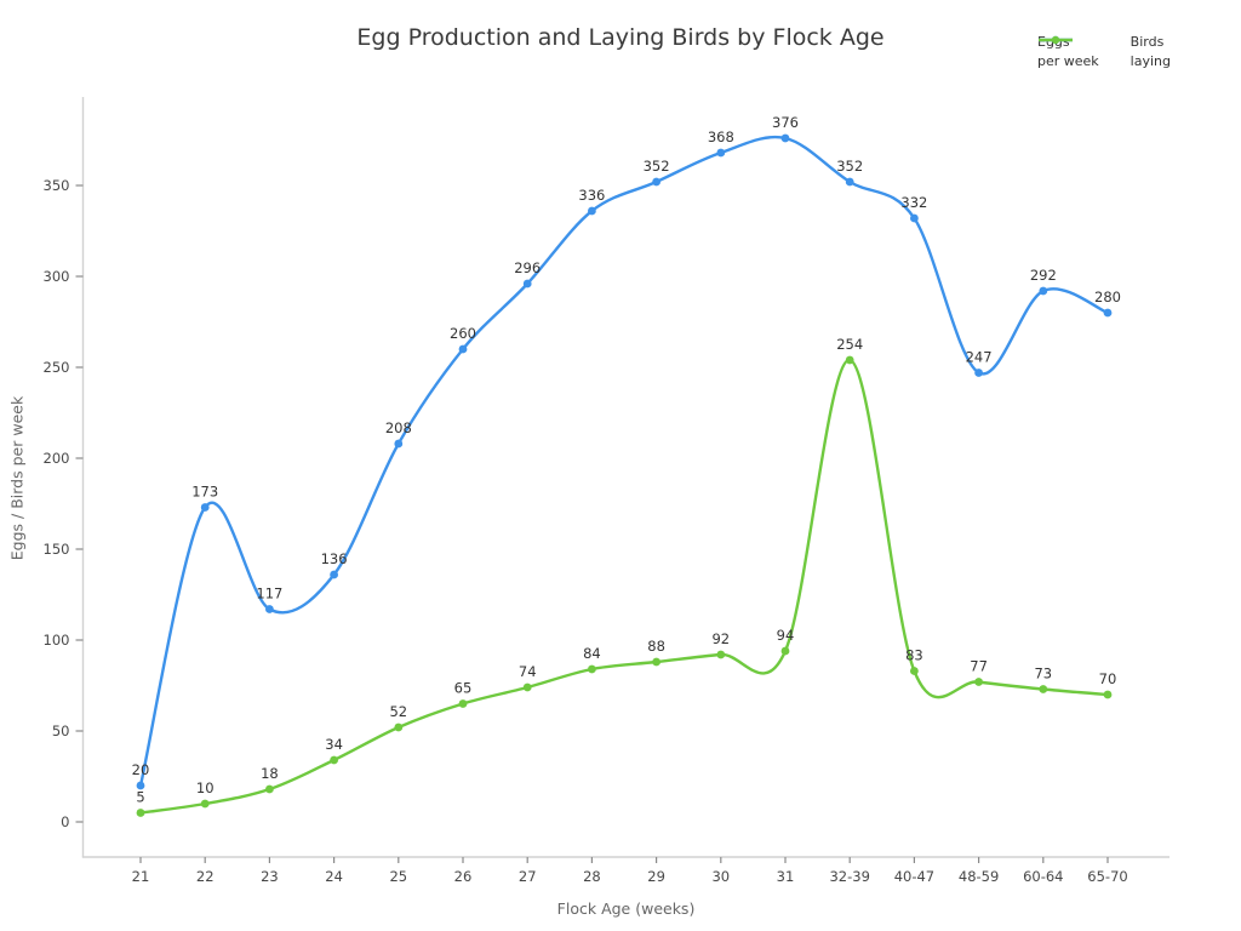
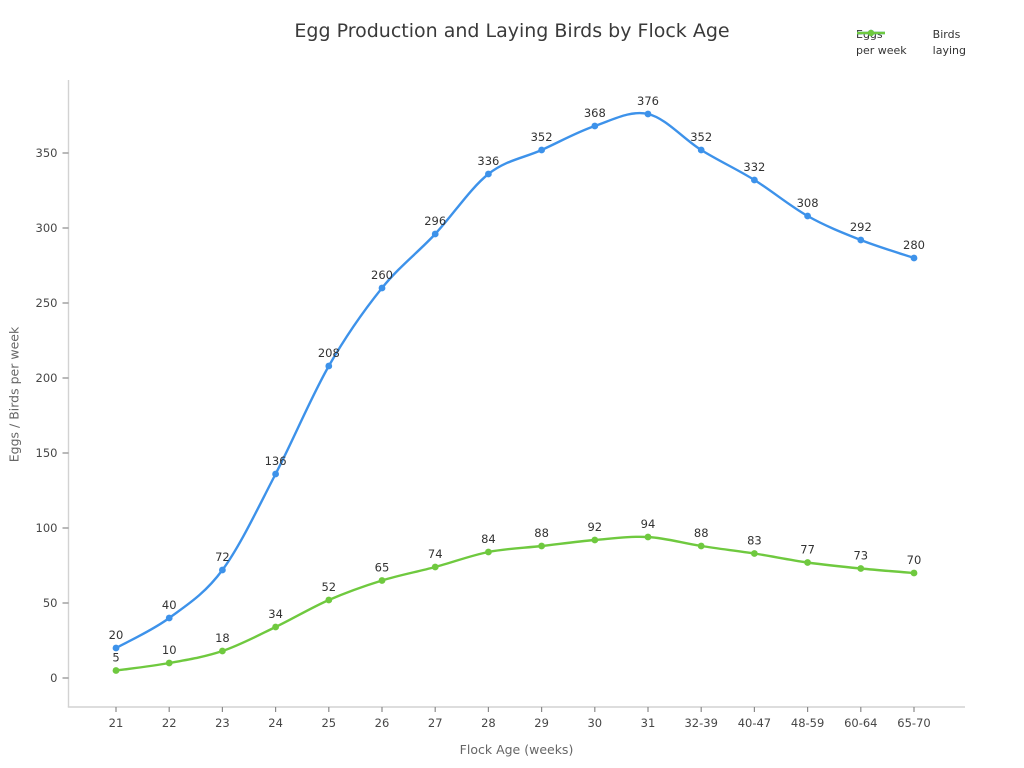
Eggs per week/22: 173 -> 40
Eggs per week/23: 117 -> 72
Birds laying/32-39: 254 -> 88
Eggs per week/48-59: 247 -> 308
